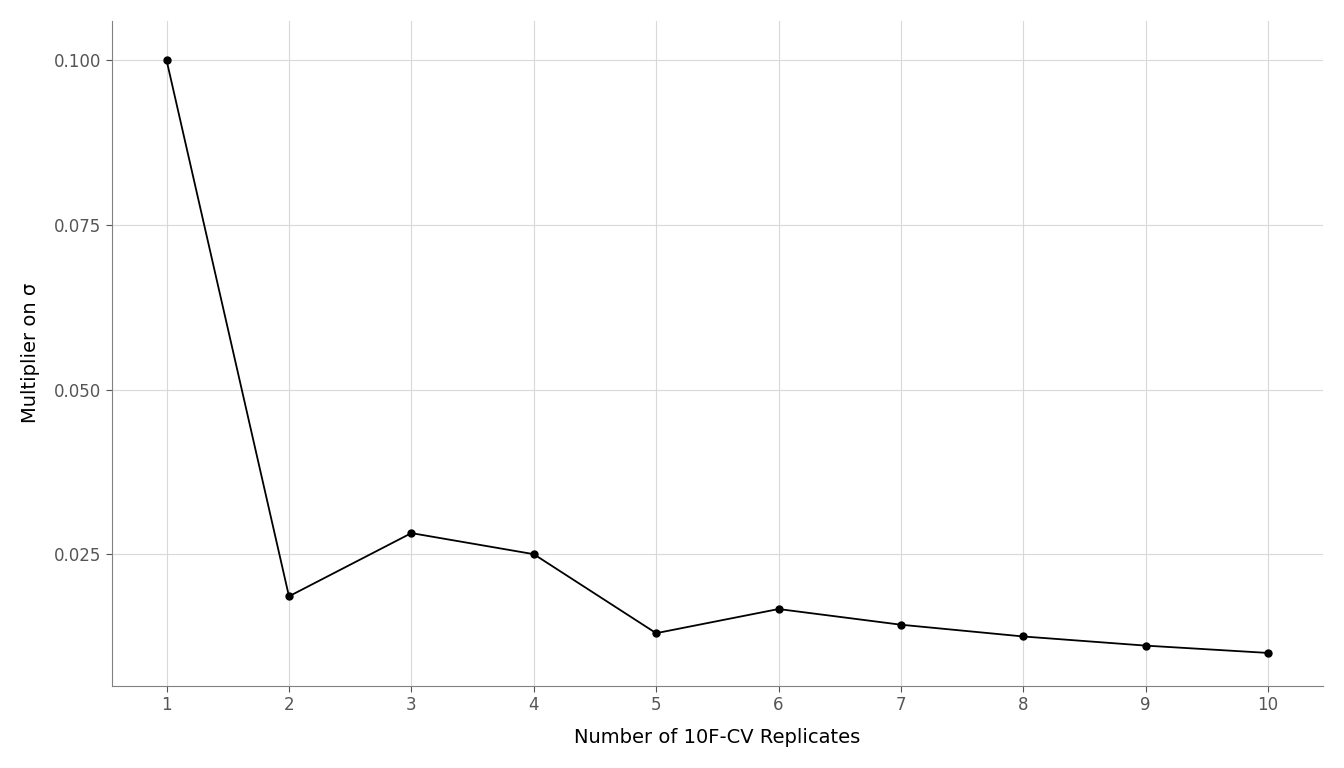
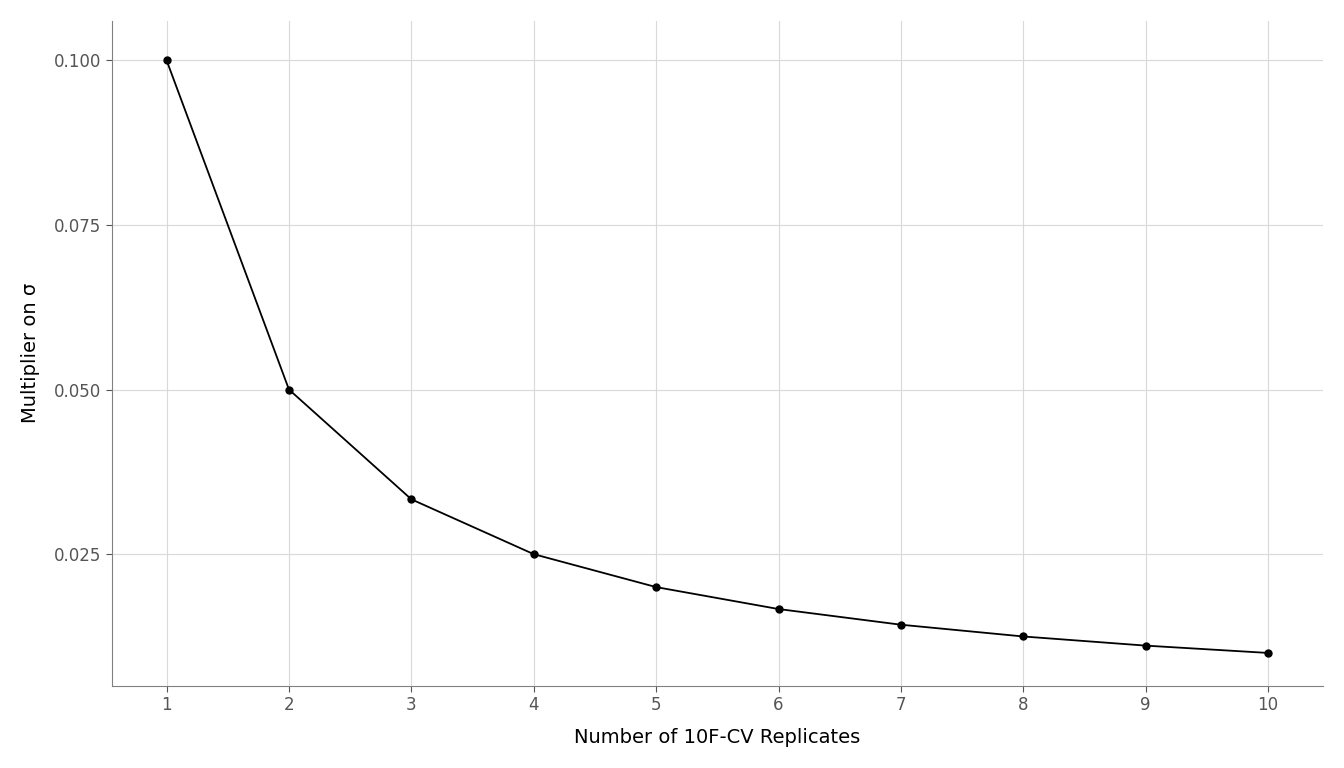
2: 0.0186 -> 0.0500
3: 0.0282 -> 0.0333
5: 0.0130 -> 0.0200
